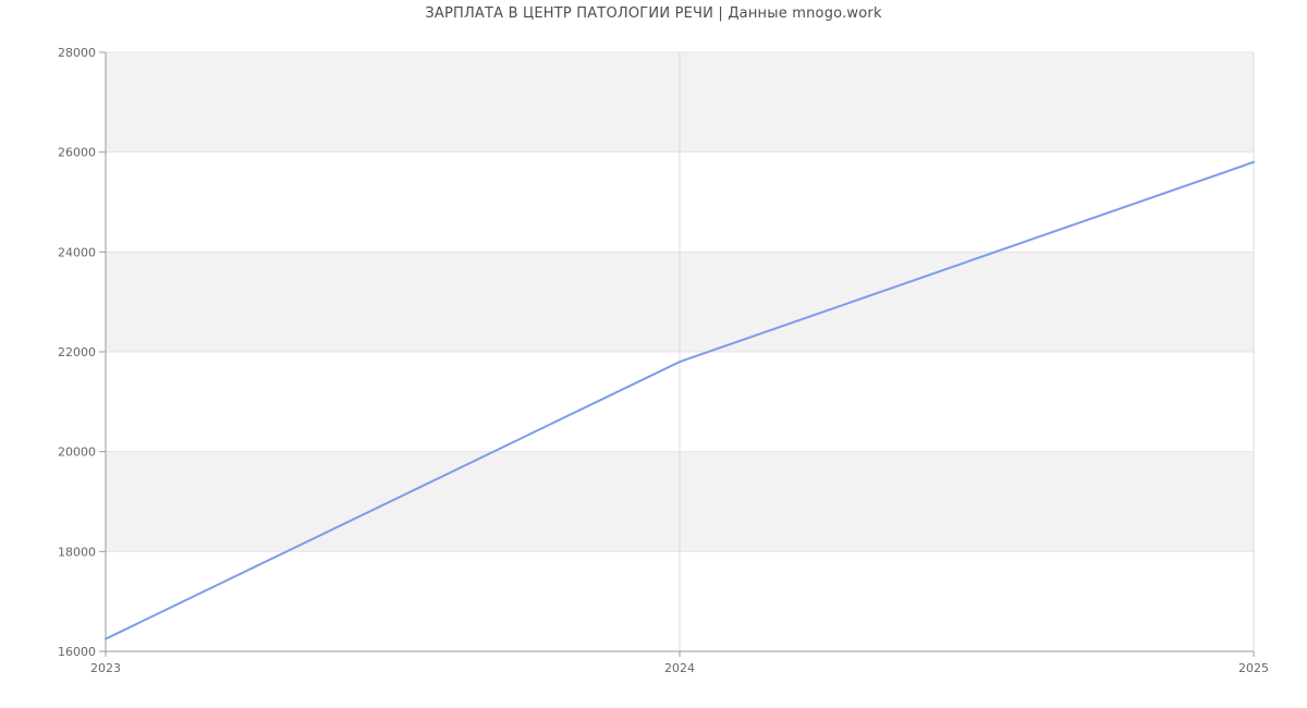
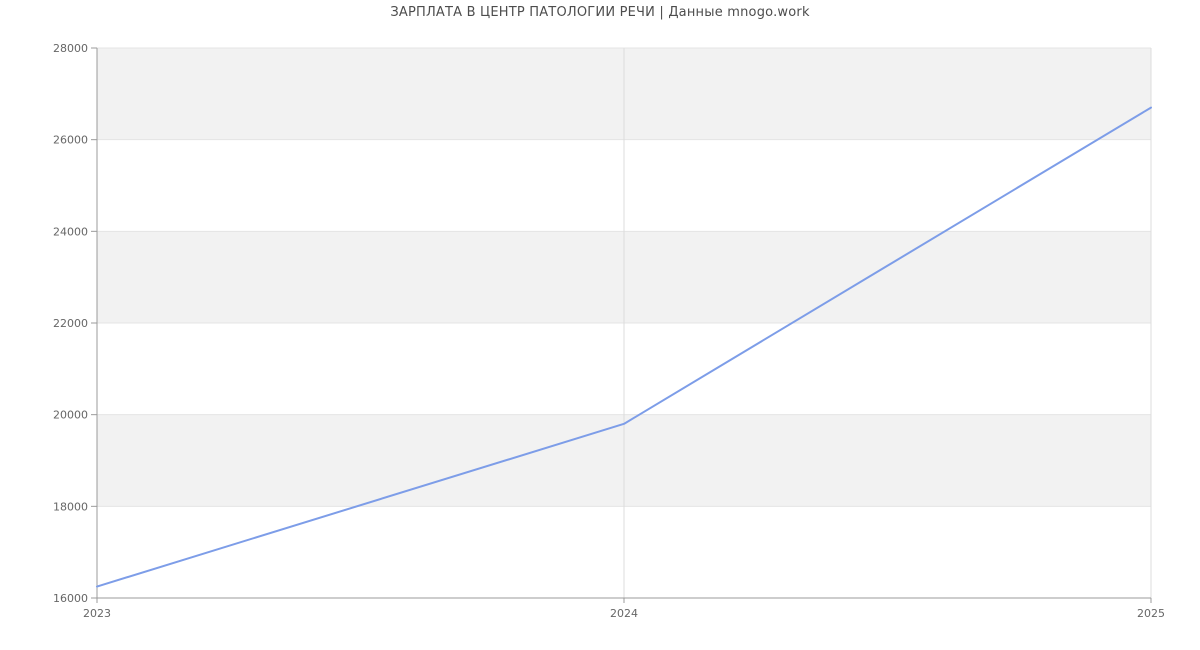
2024: 21800 -> 19800
2025: 25800 -> 26700
